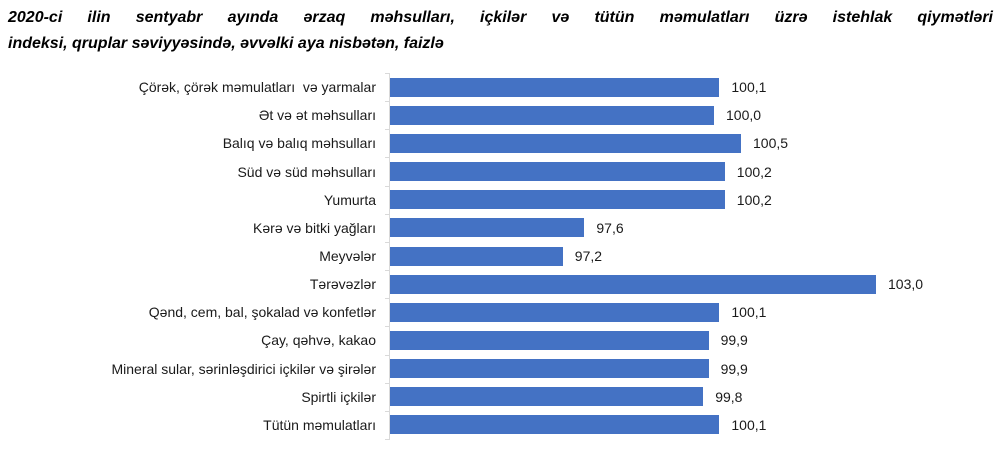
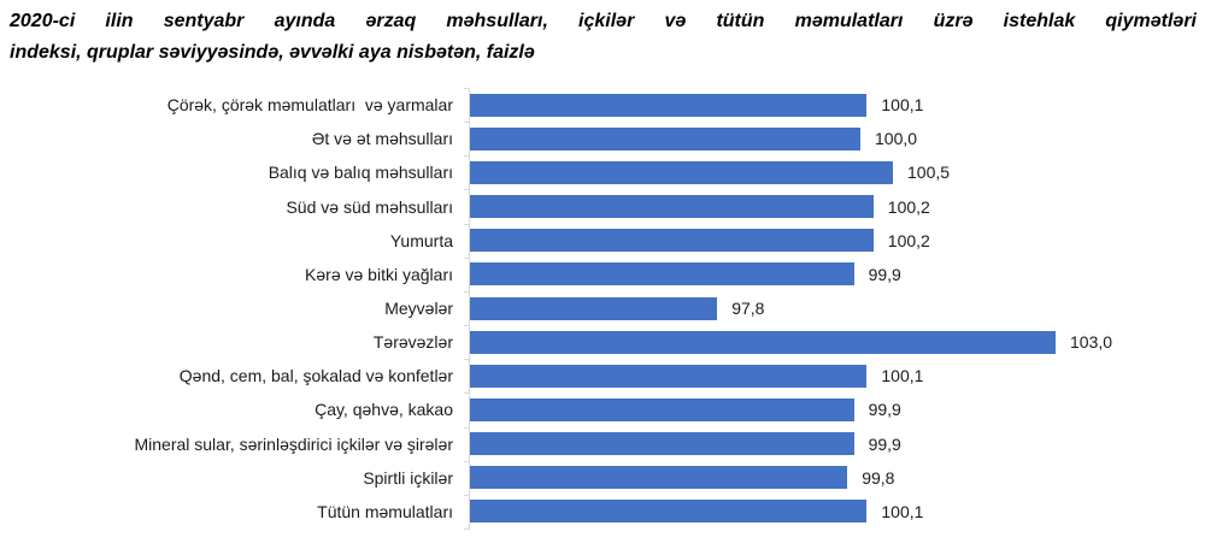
Kərə və bitki yağları: 97,6 -> 99,9
Meyvələr: 97,2 -> 97,8
